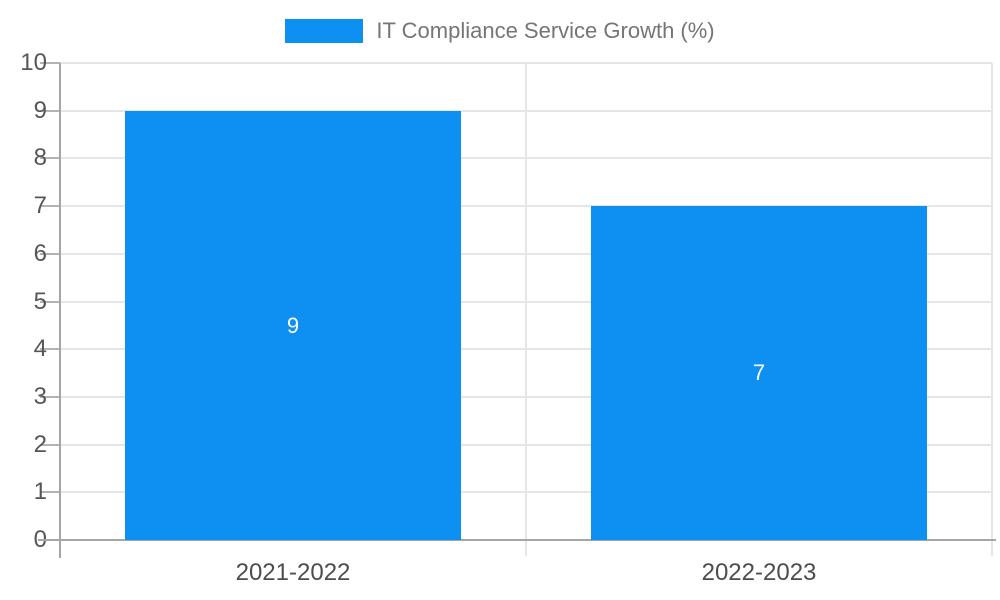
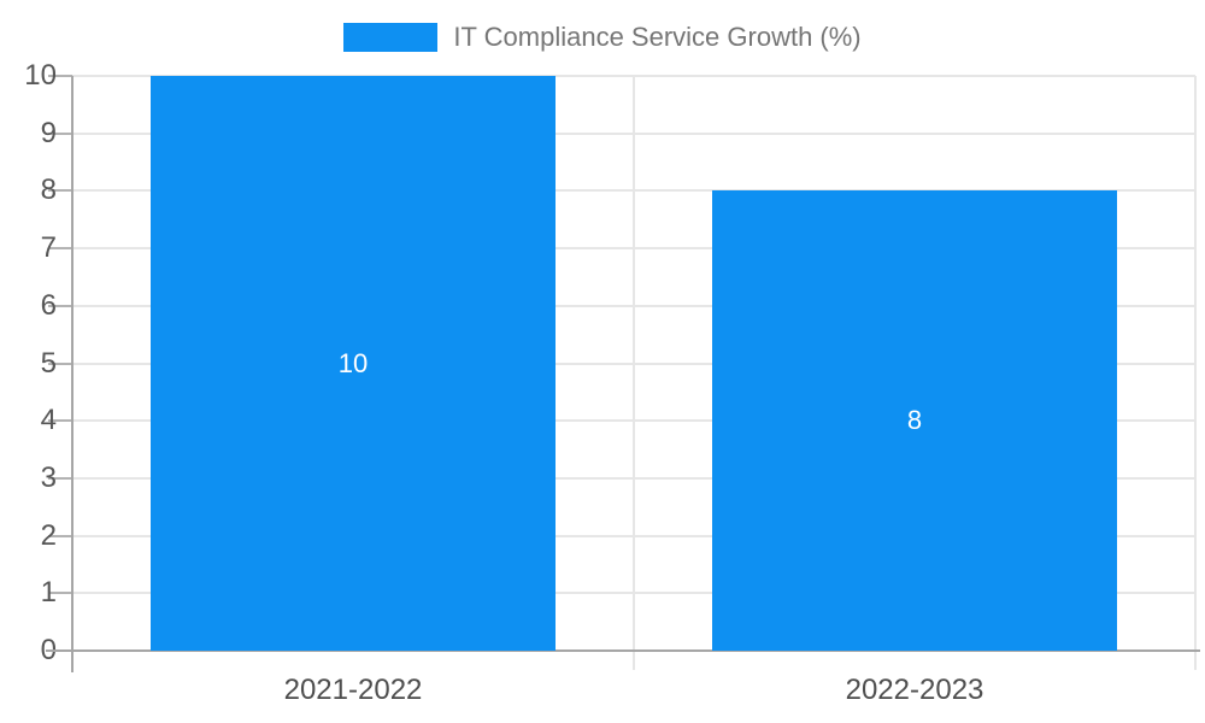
2021-2022: 9 -> 10
2022-2023: 7 -> 8
